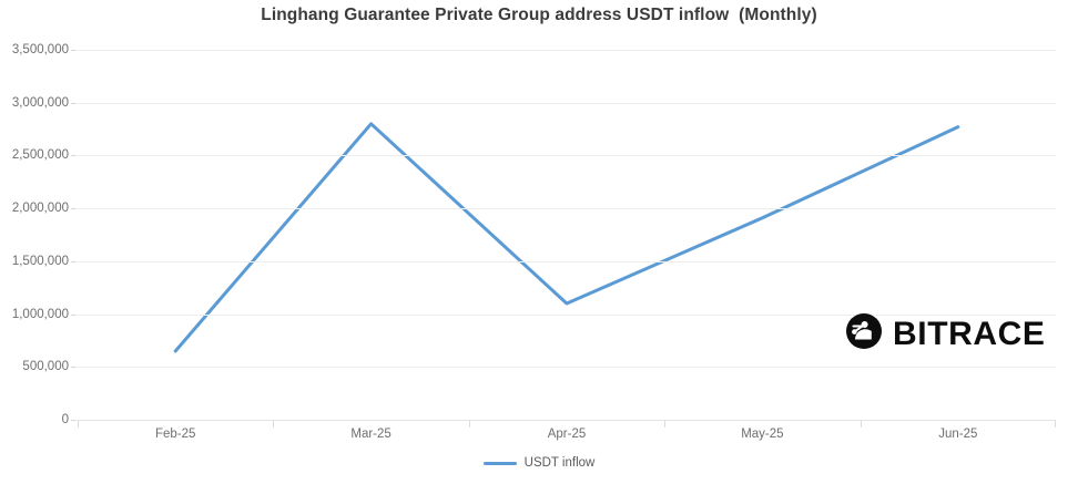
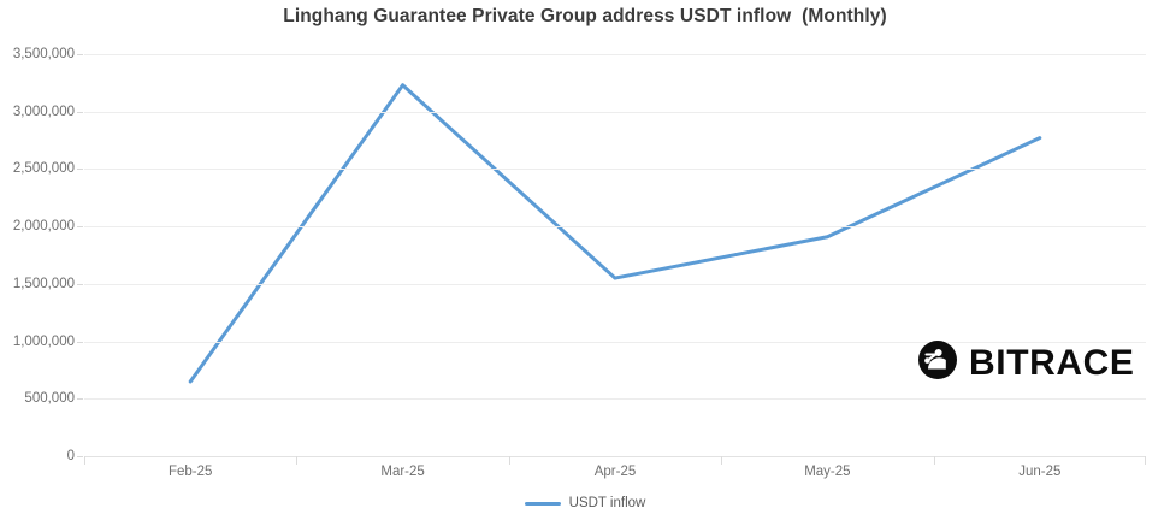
Mar-25: 2800000 -> 3200000
Apr-25: 1100000 -> 1600000
